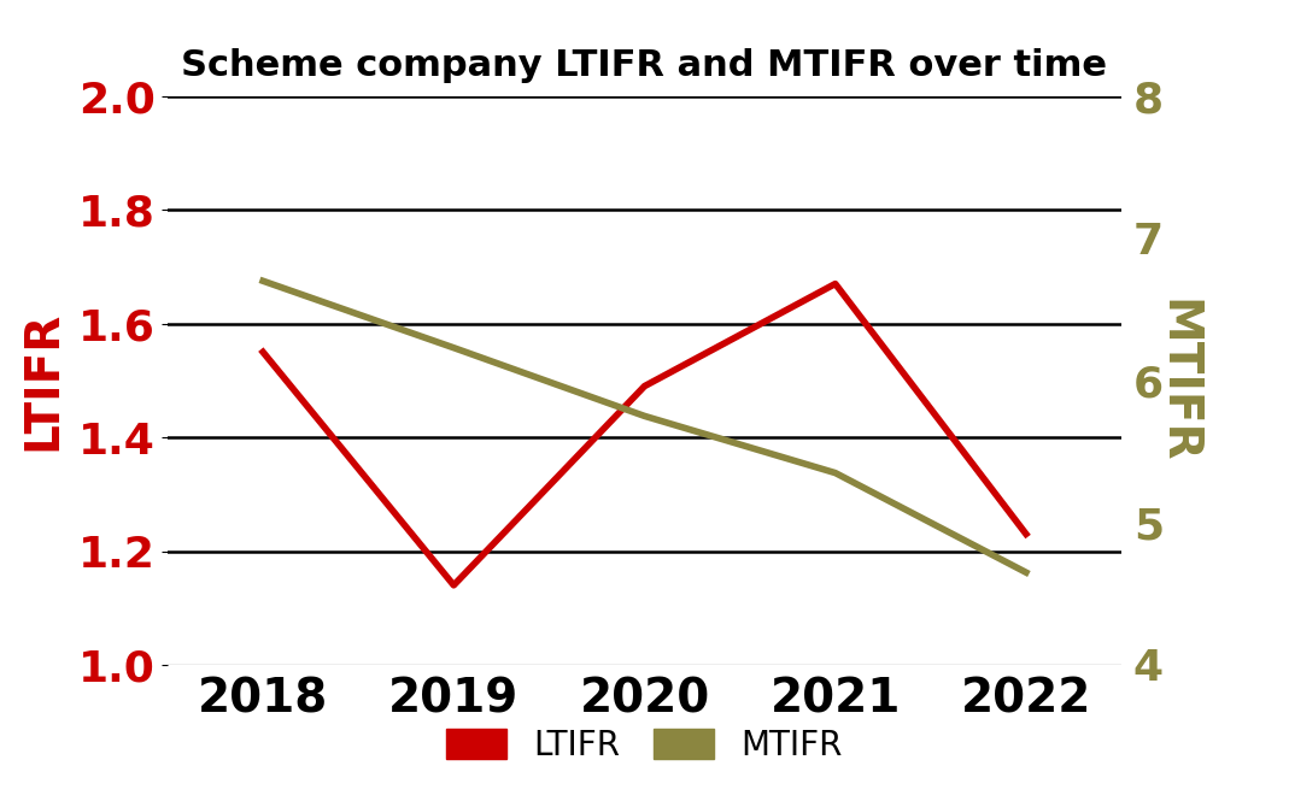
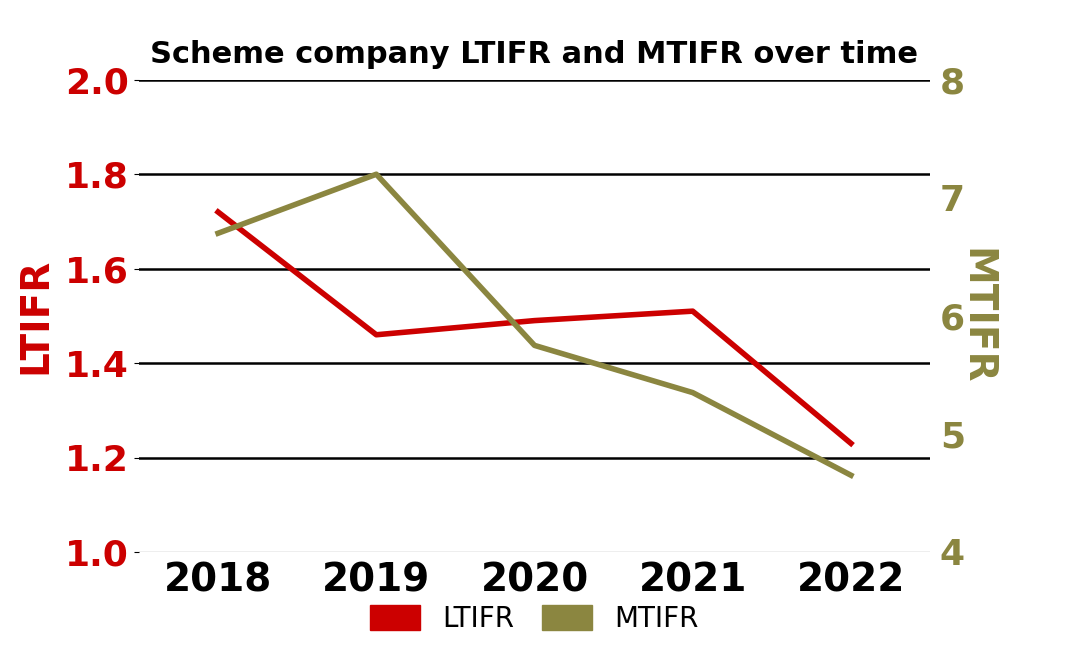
LTIFR/2018: 1.55 -> 1.72
LTIFR/2019: 1.14 -> 1.46
MTIFR/2019: 6.23 -> 7.20
LTIFR/2021: 1.67 -> 1.51
